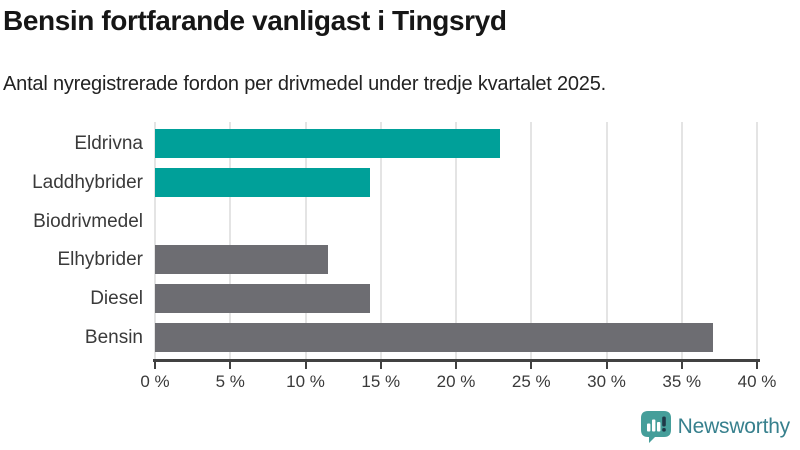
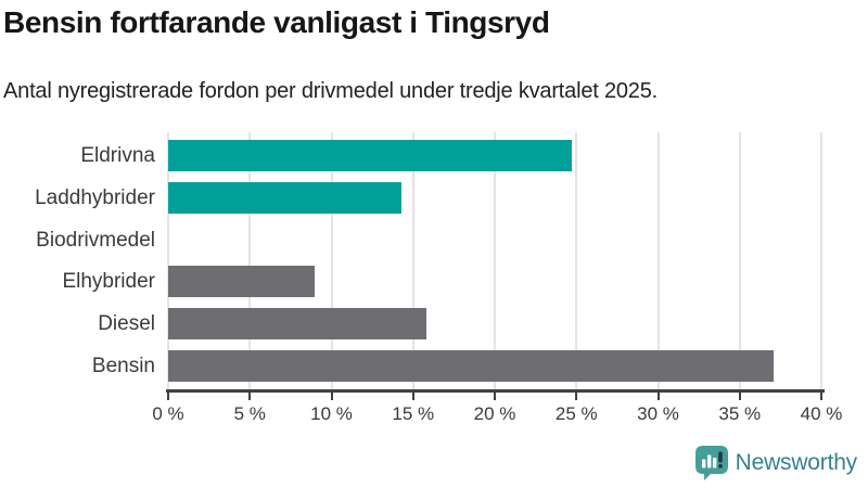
Eldrivna: 22.9% -> 24.7%
Elhybrider: 11.5% -> 9.0%
Diesel: 14.3% -> 15.8%
